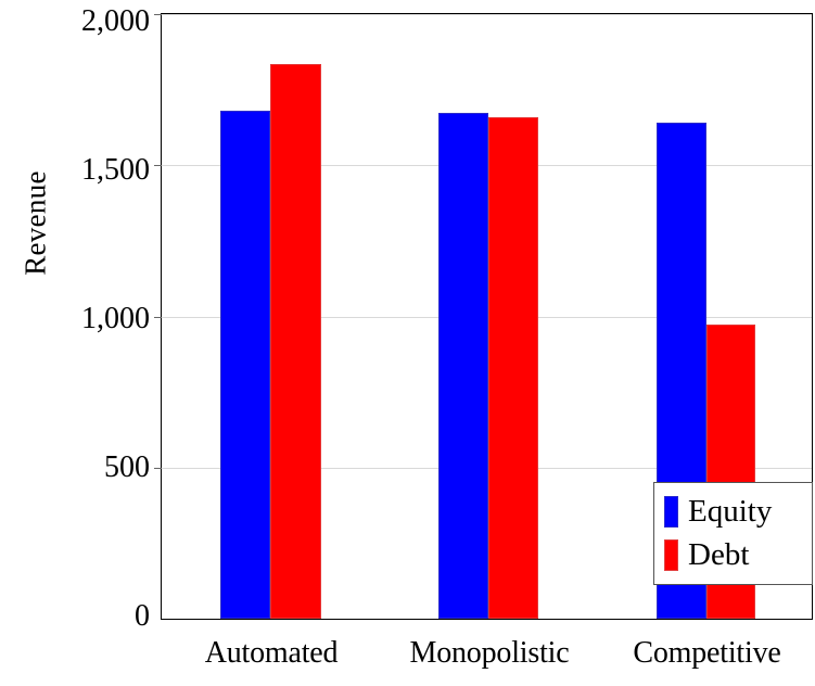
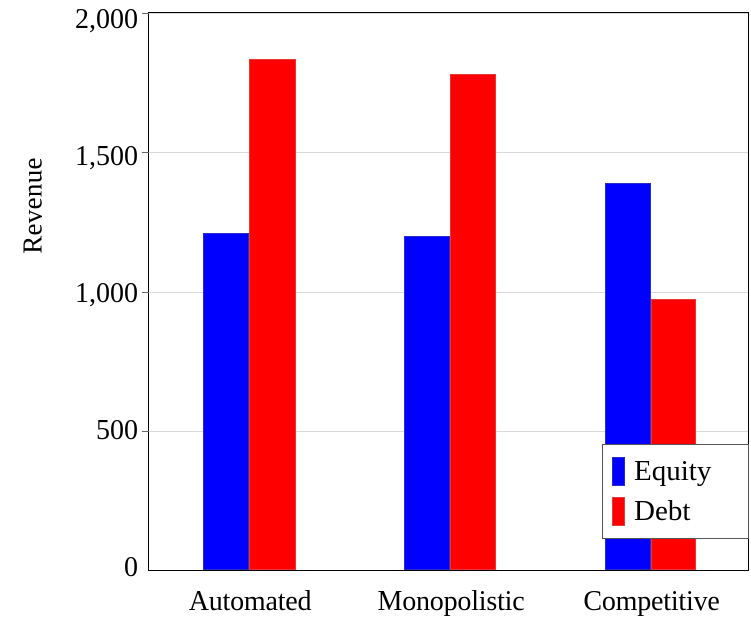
Equity/Automated: 1680 -> 1210
Equity/Monopolistic: 1680 -> 1200
Debt/Monopolistic: 1660 -> 1780
Equity/Competitive: 1640 -> 1390
